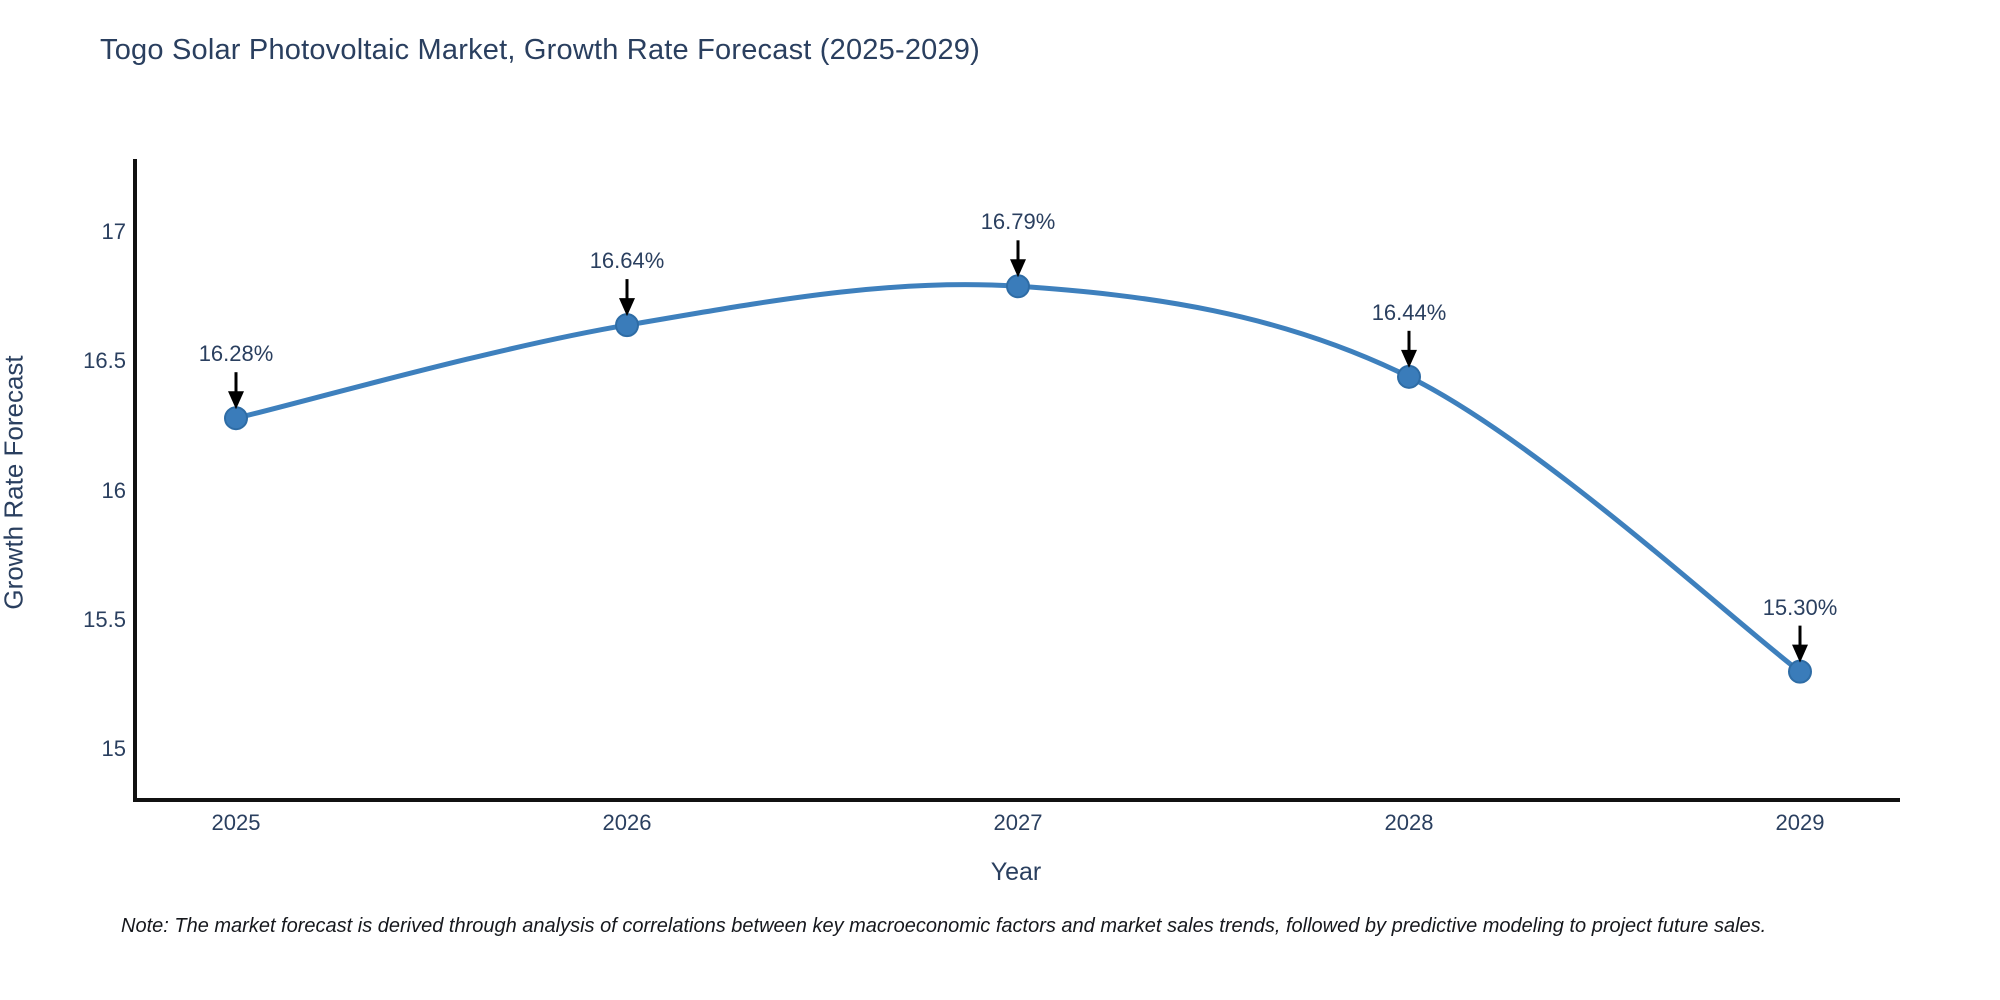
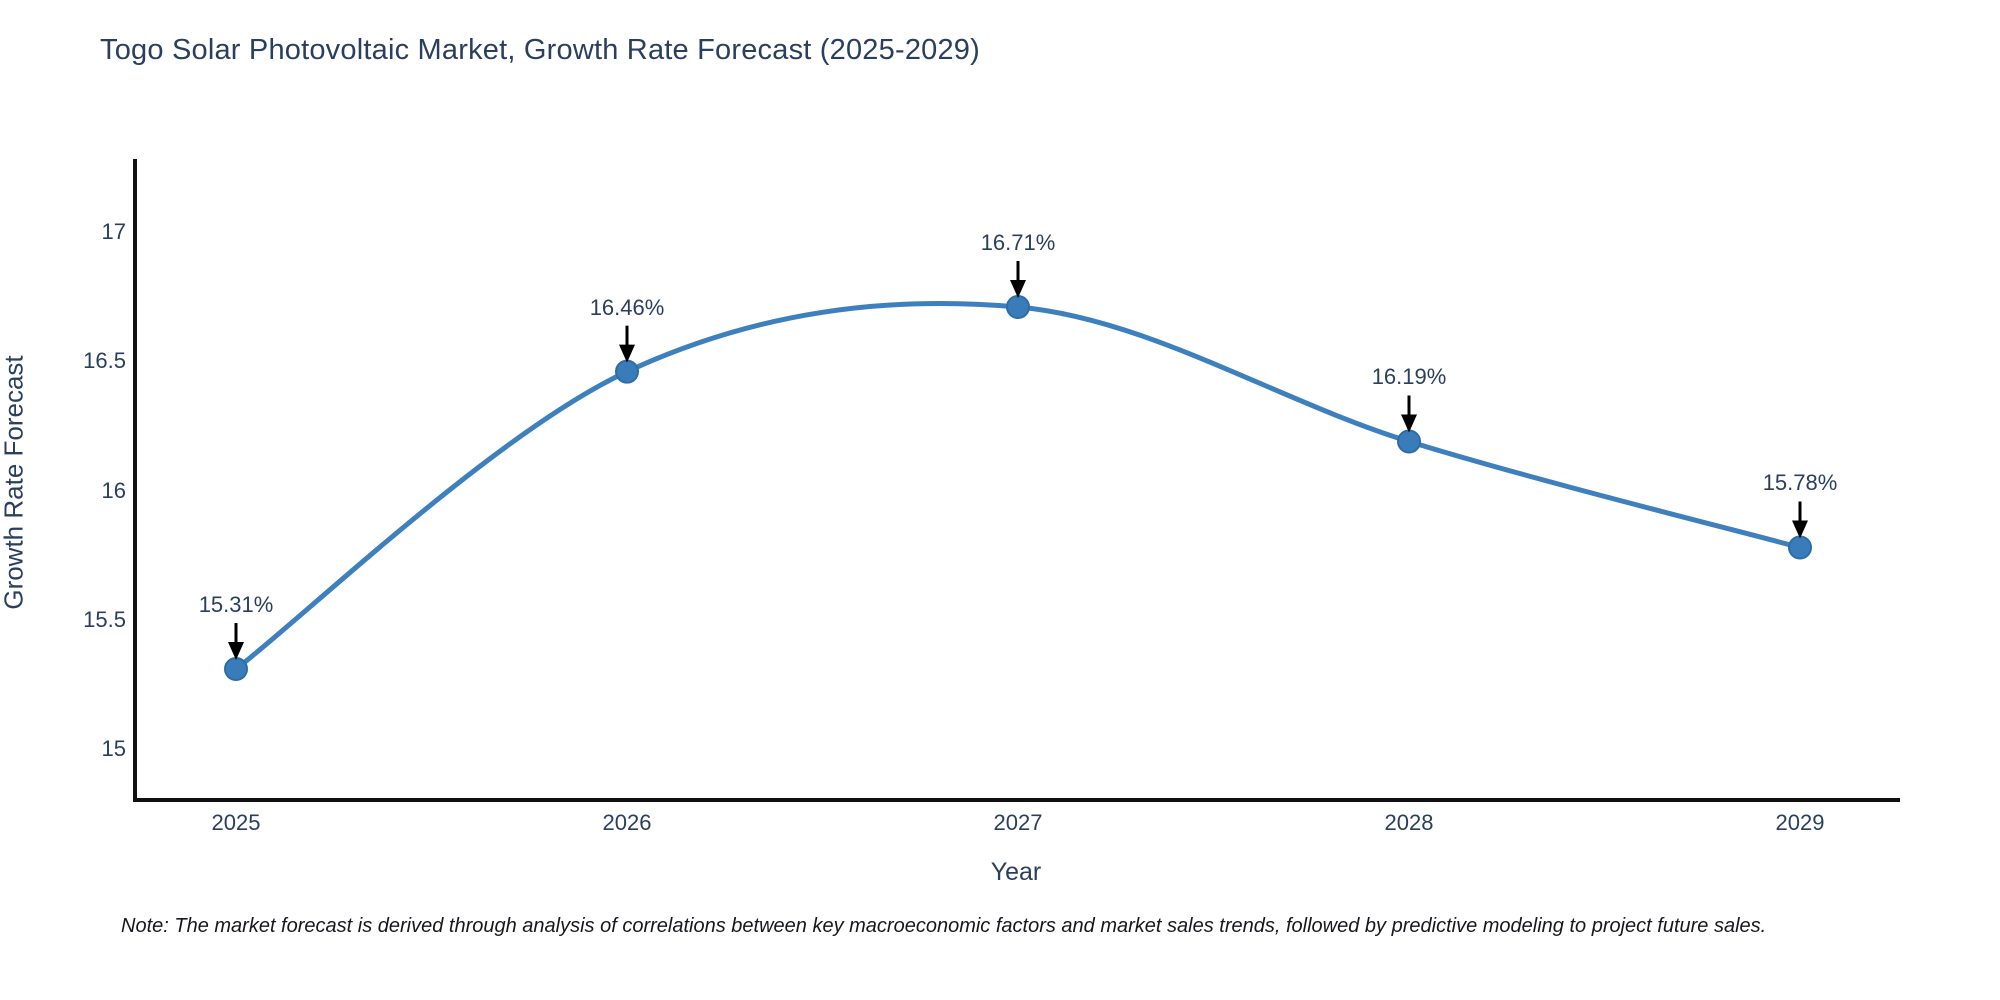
2025: 16.28% -> 15.31%
2026: 16.64% -> 16.46%
2027: 16.79% -> 16.71%
2028: 16.44% -> 16.19%
2029: 15.30% -> 15.78%
